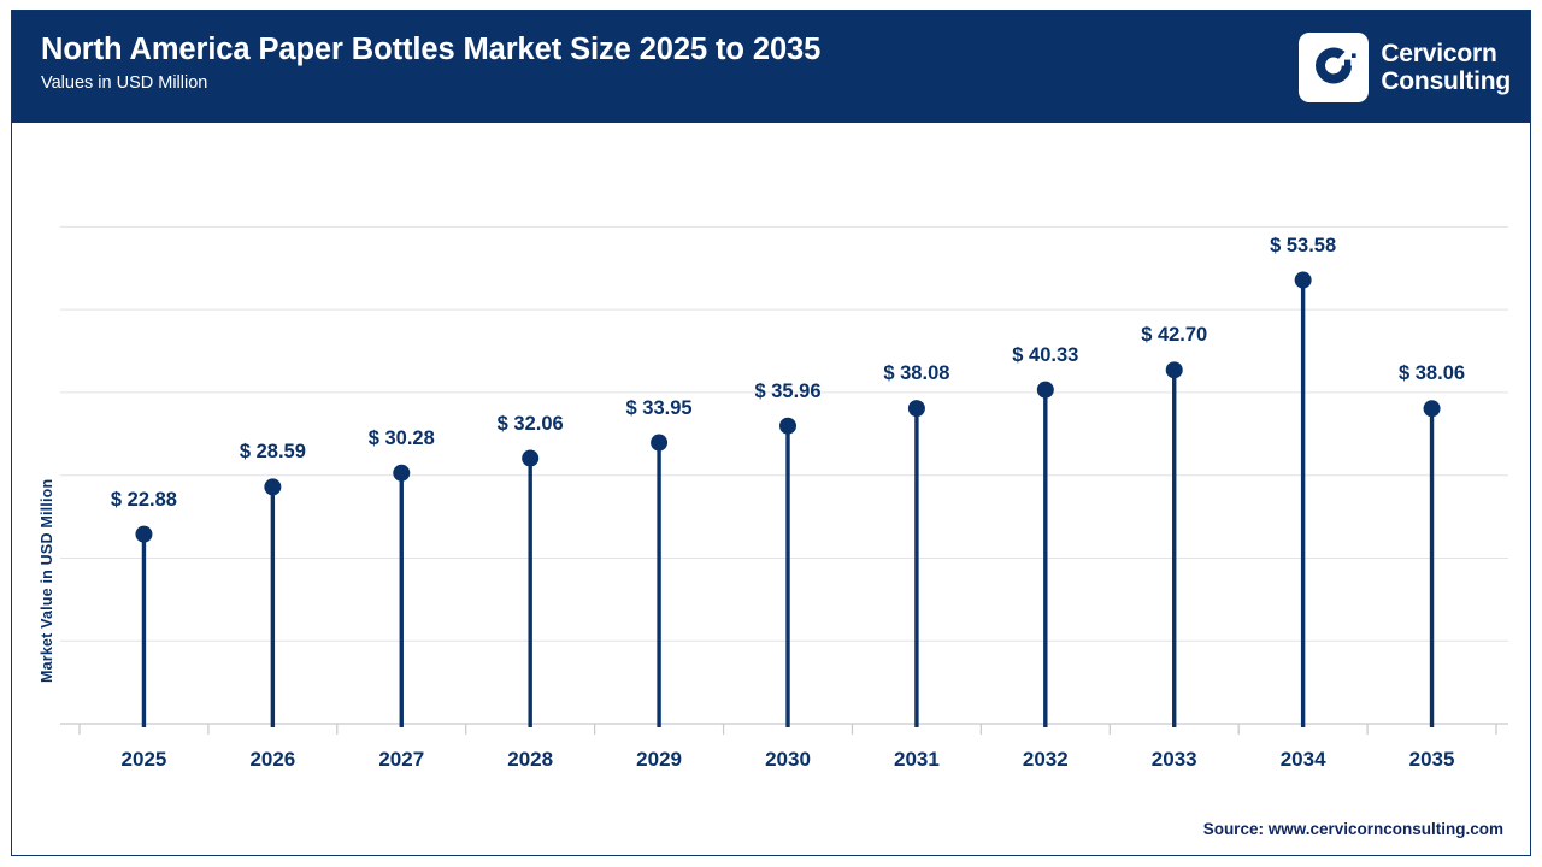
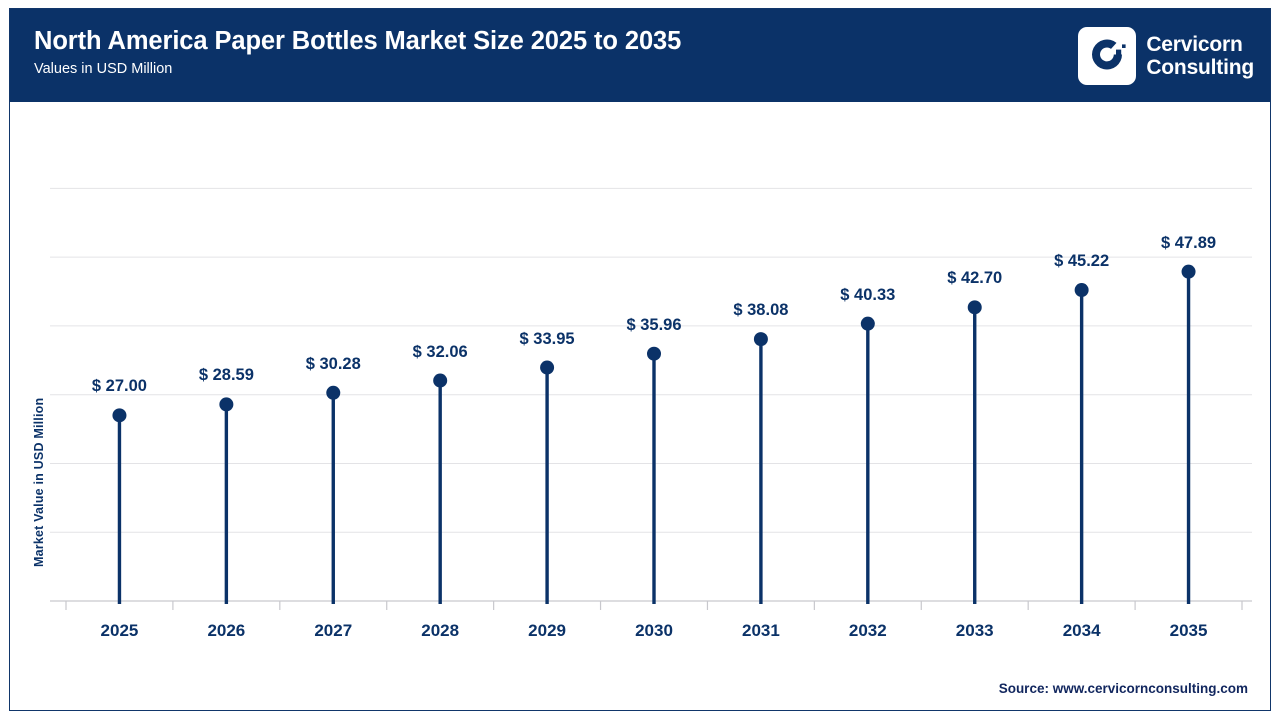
2025: 22.88 -> 27.00
2034: 53.58 -> 45.22
2035: 38.06 -> 47.89
